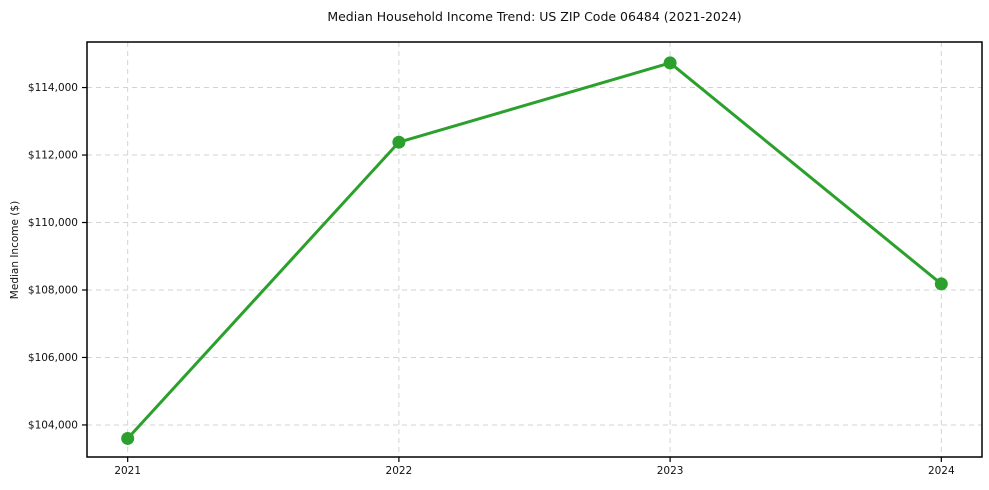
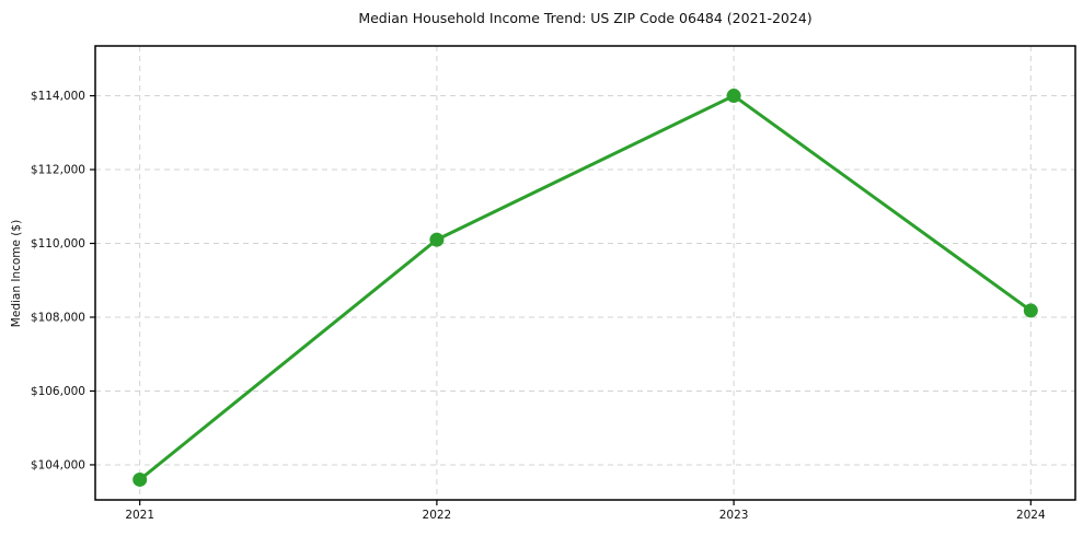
2022: $112400 -> $110100
2023: $114700 -> $114000
